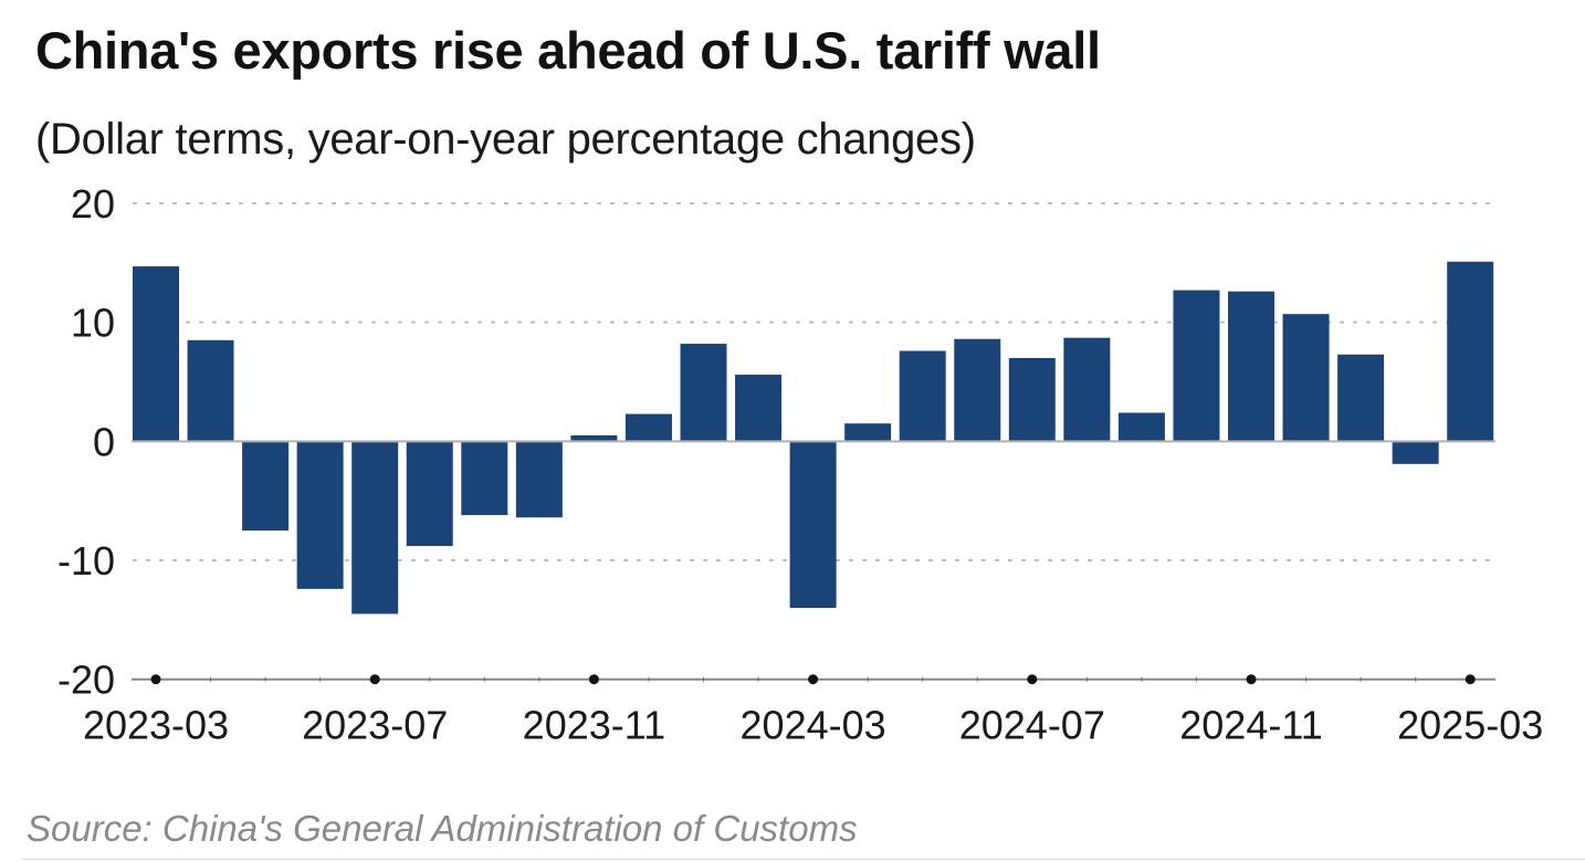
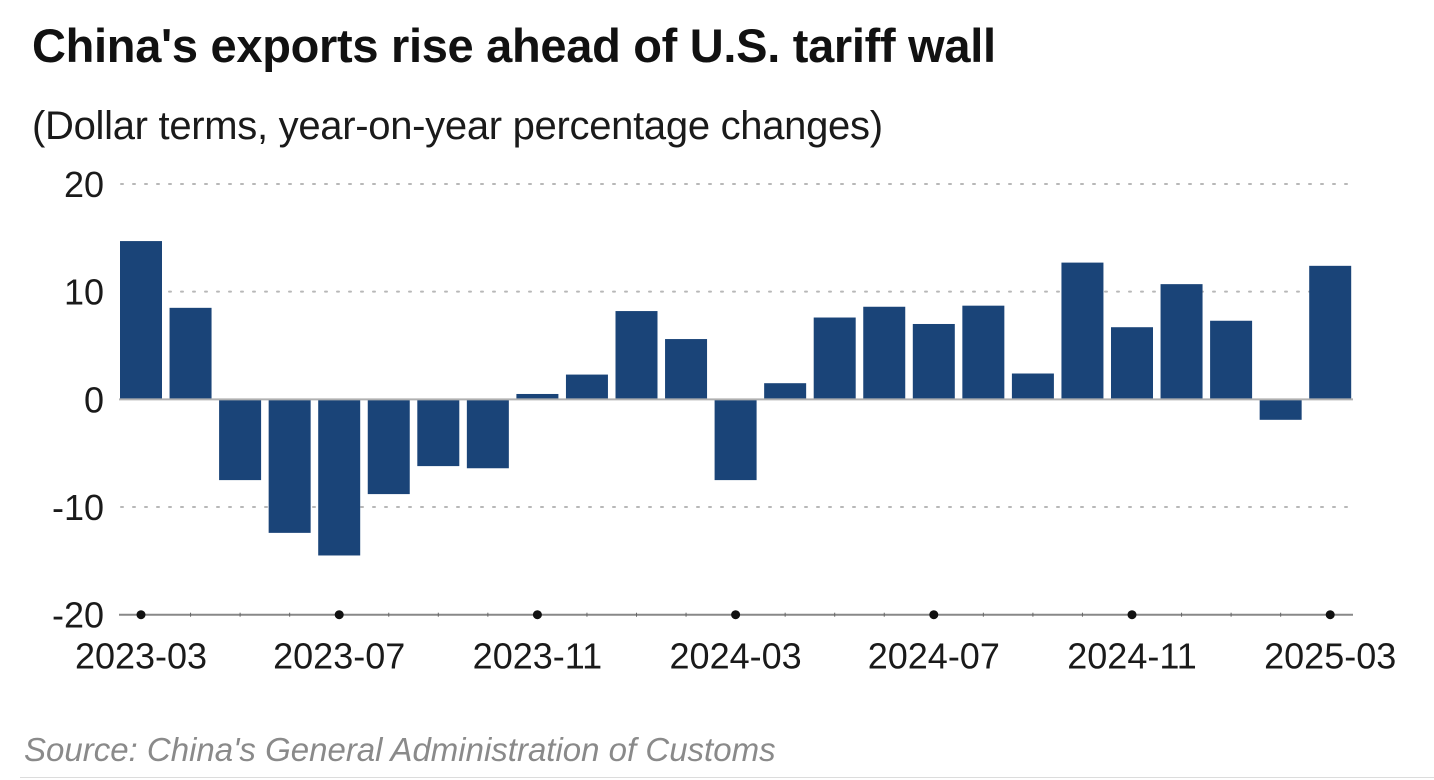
2024-03: -14.0 -> -7.5
2024-11: 12.6 -> 6.7
2025-03: 15.1 -> 12.4
